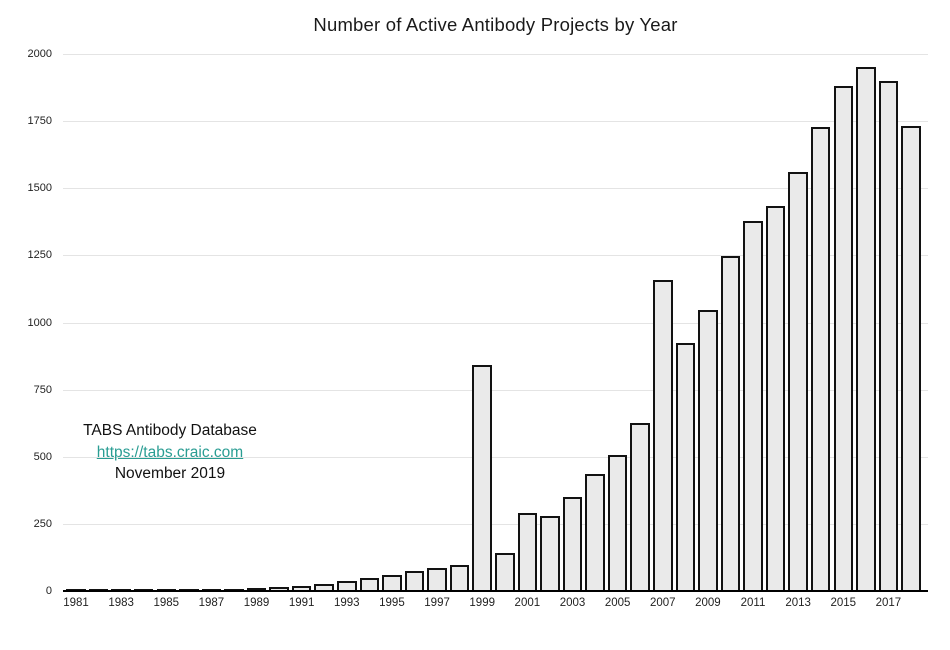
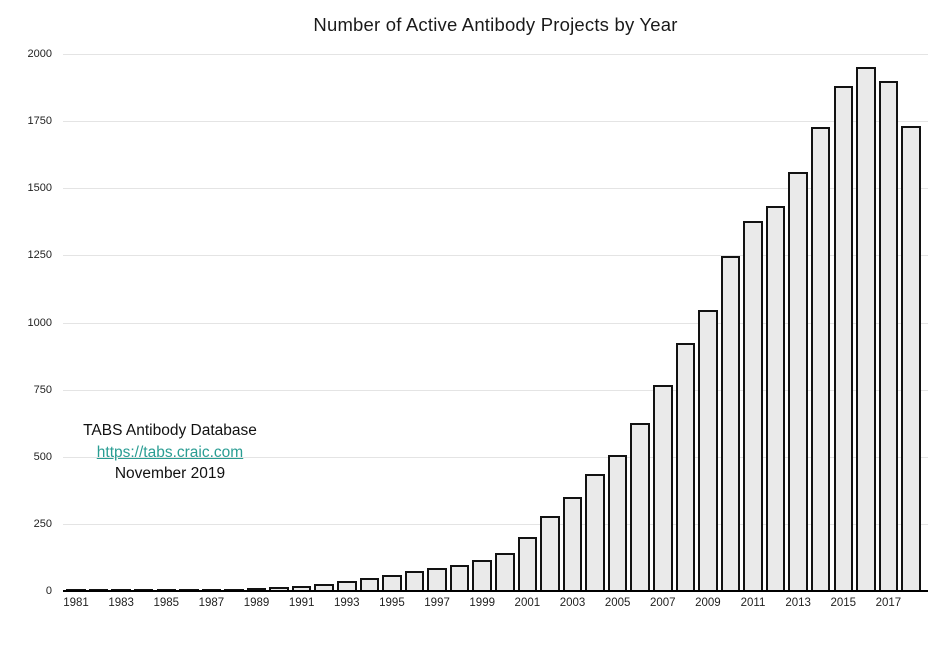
1999: 840 -> 120
2001: 290 -> 200
2007: 1160 -> 770
